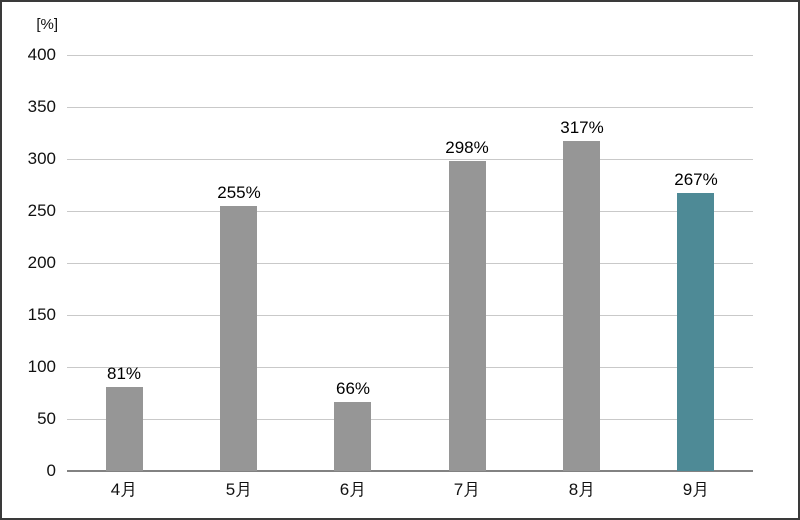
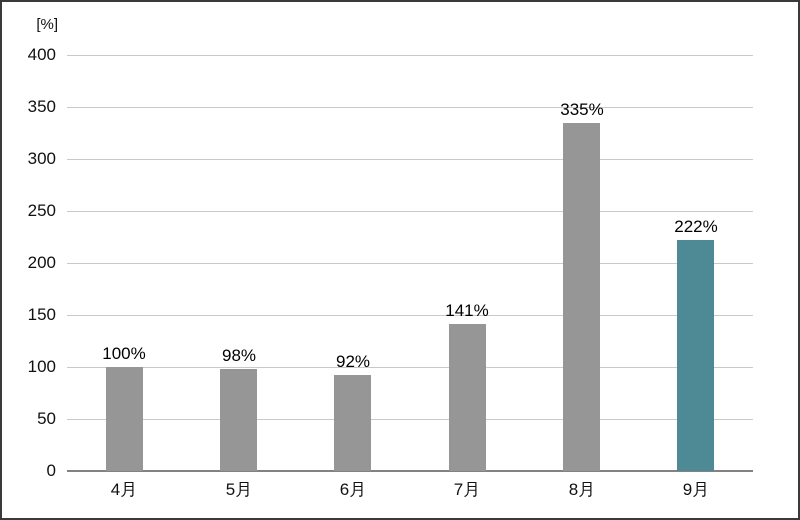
4月: 81% -> 100%
5月: 255% -> 98%
6月: 66% -> 92%
7月: 298% -> 141%
8月: 317% -> 335%
9月: 267% -> 222%
